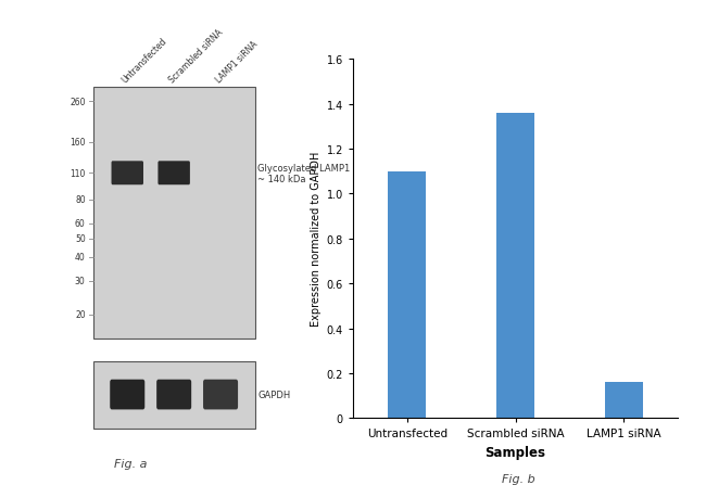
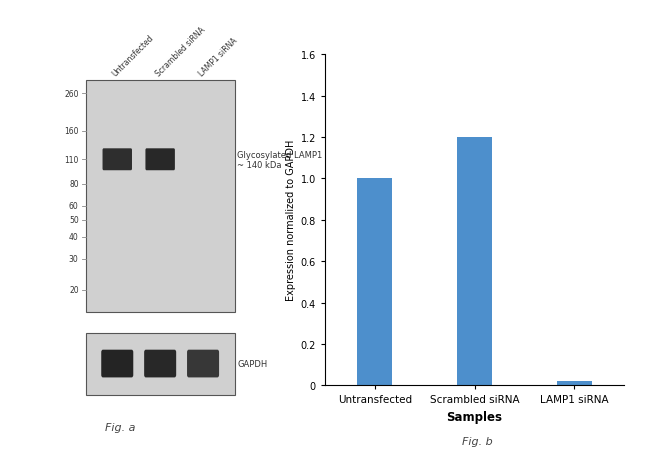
Untransfected: 1.10 -> 1.00
Scrambled siRNA: 1.36 -> 1.20
LAMP1 siRNA: 0.16 -> 0.02
